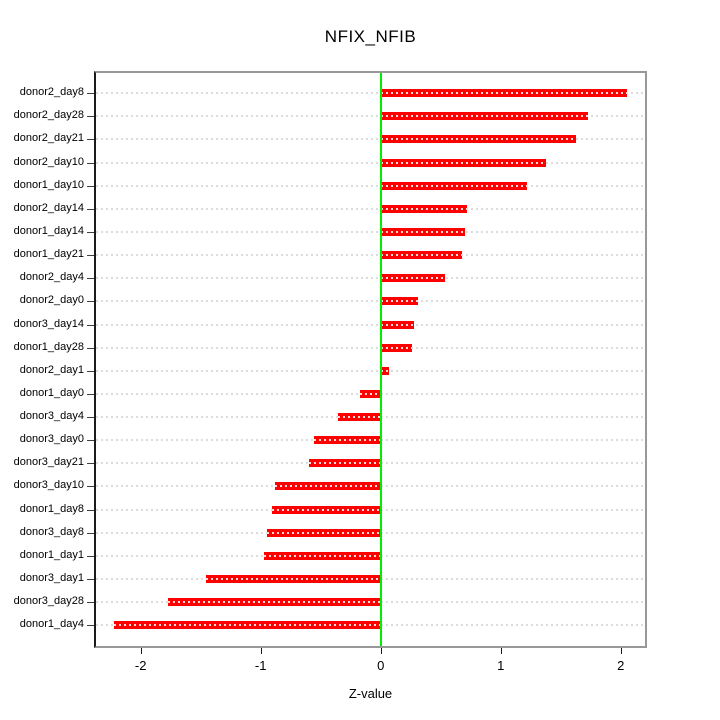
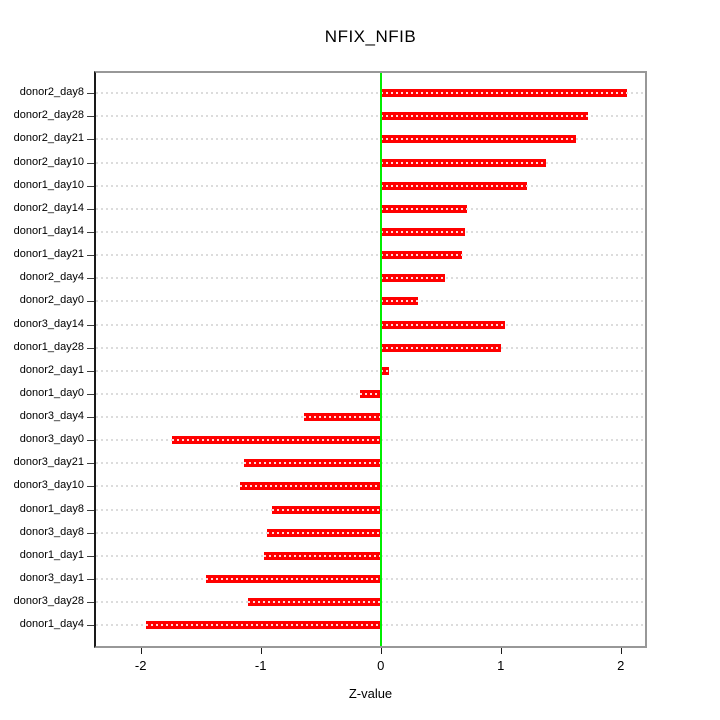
donor3_day14: 0.28 -> 1.04
donor1_day28: 0.26 -> 1.00
donor3_day4: -0.36 -> -0.64
donor3_day0: -0.56 -> -1.74
donor3_day21: -0.60 -> -1.14
donor3_day10: -0.88 -> -1.17
donor3_day28: -1.77 -> -1.11
donor1_day4: -2.22 -> -1.96
